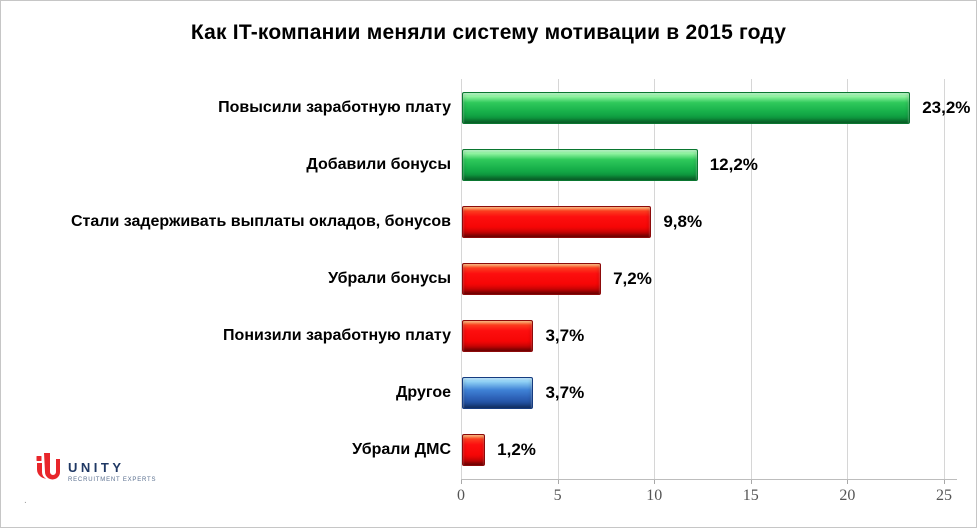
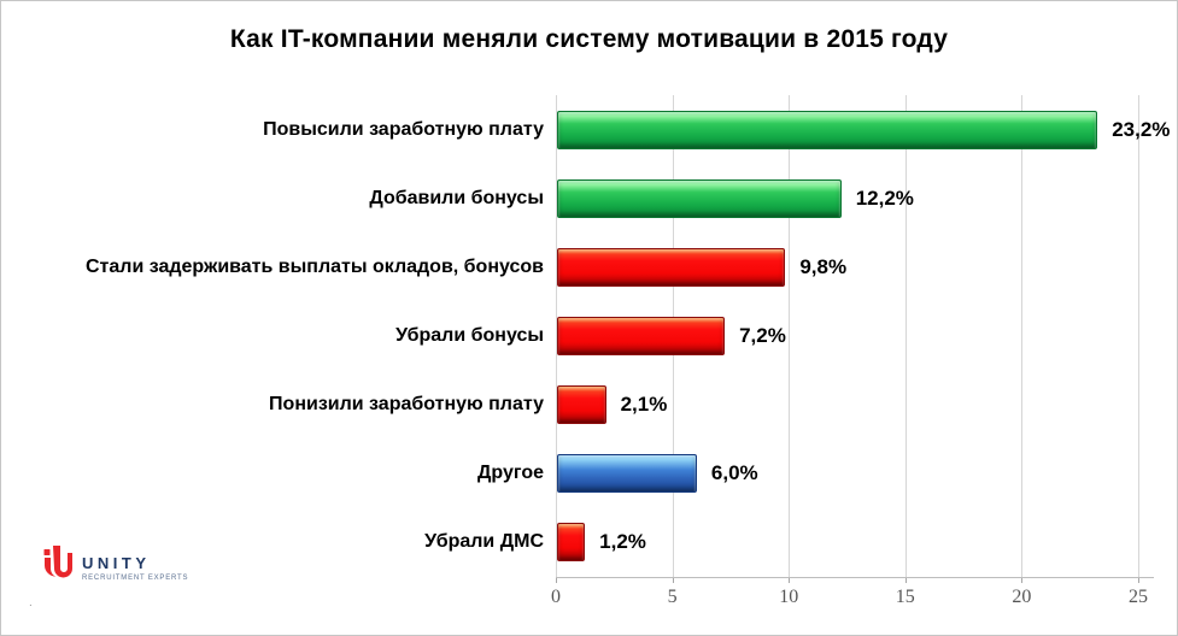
Понизили заработную плату: 3,7% -> 2,1%
Другое: 3,7% -> 6,0%
